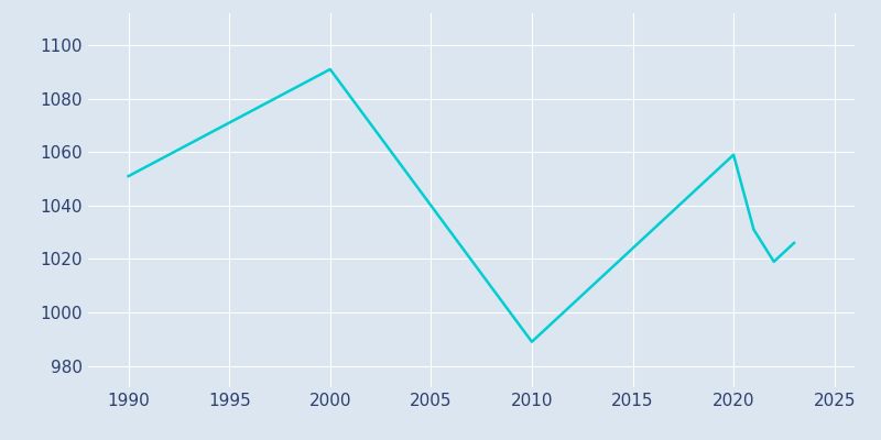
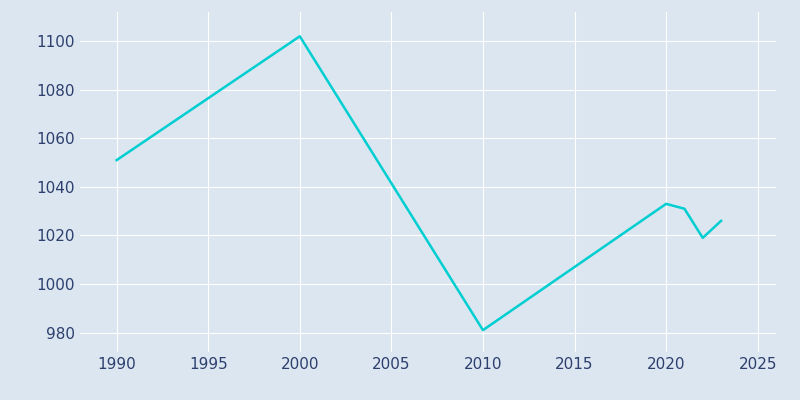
2000: 1091 -> 1102
2010: 989 -> 981
2020: 1059 -> 1033
